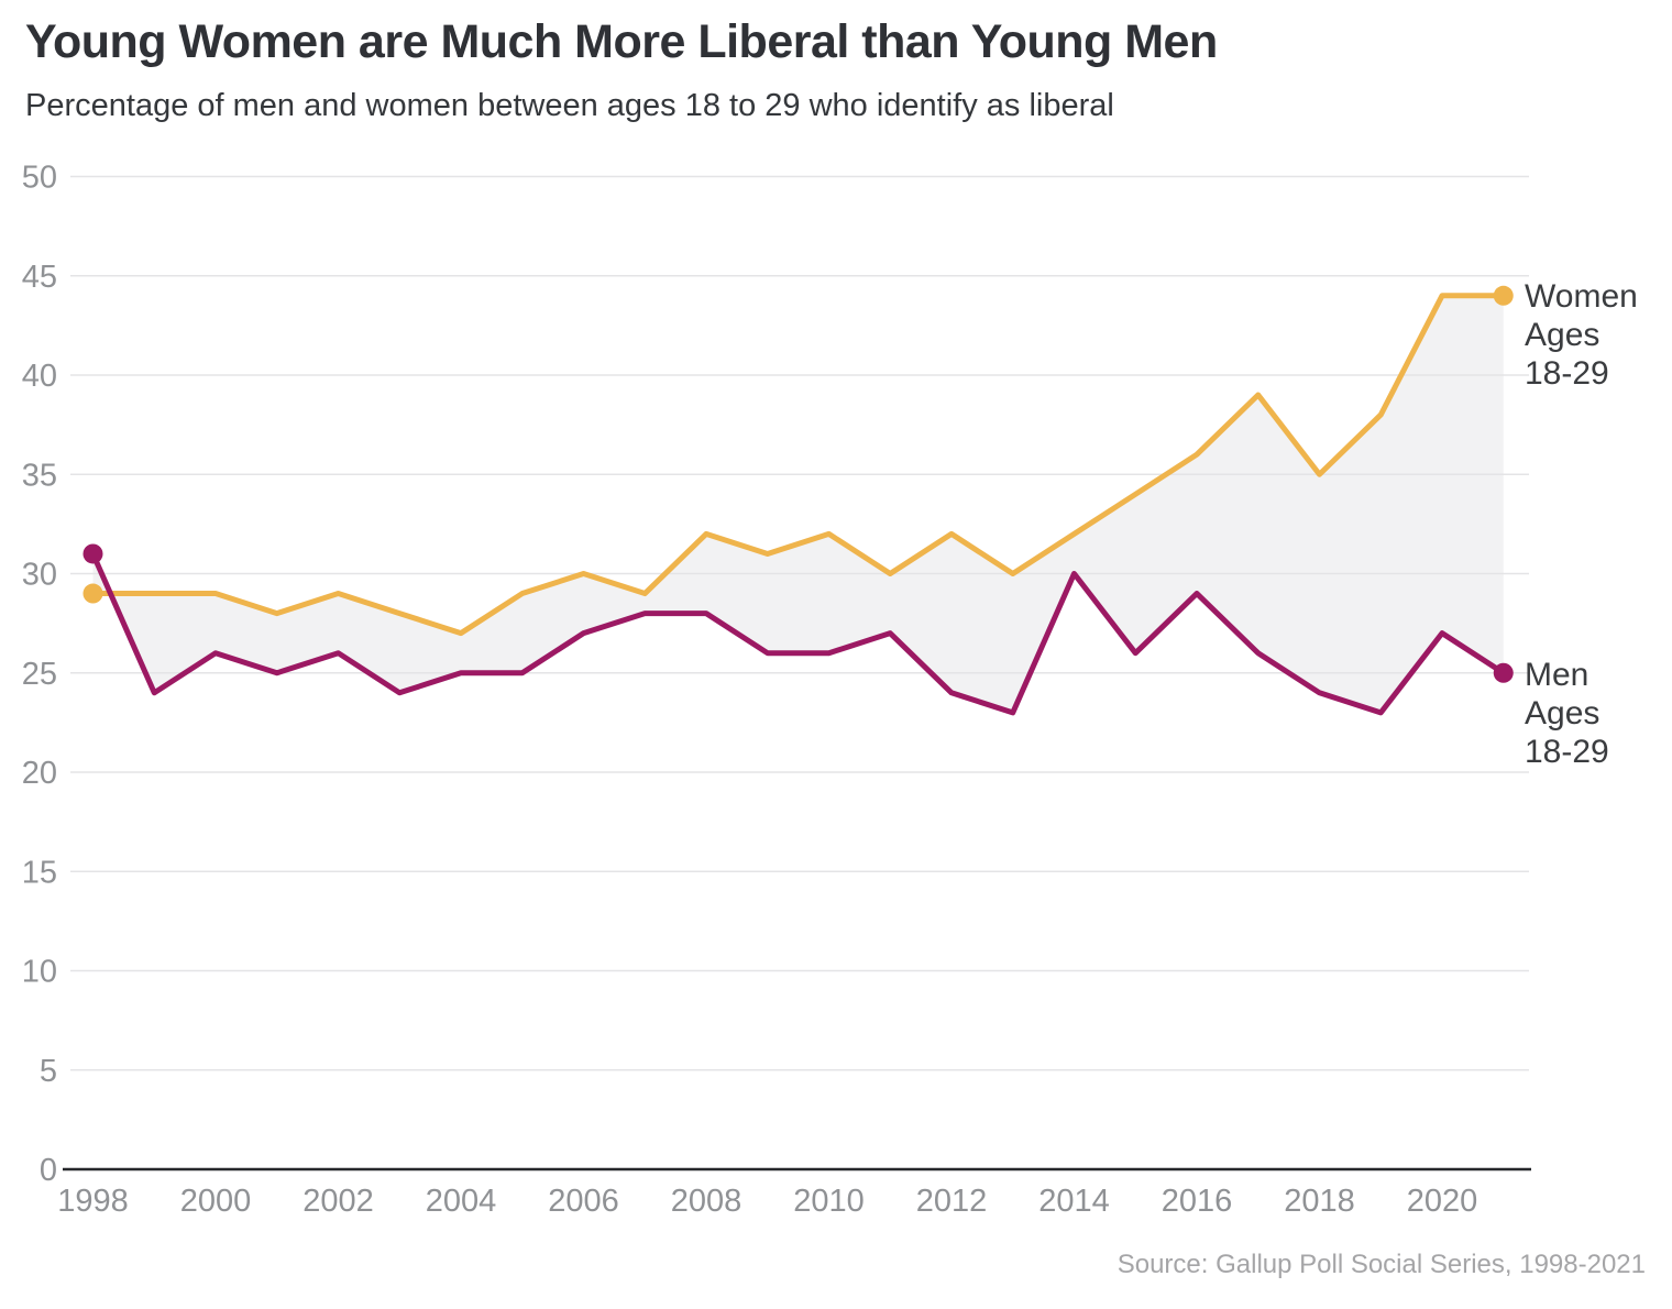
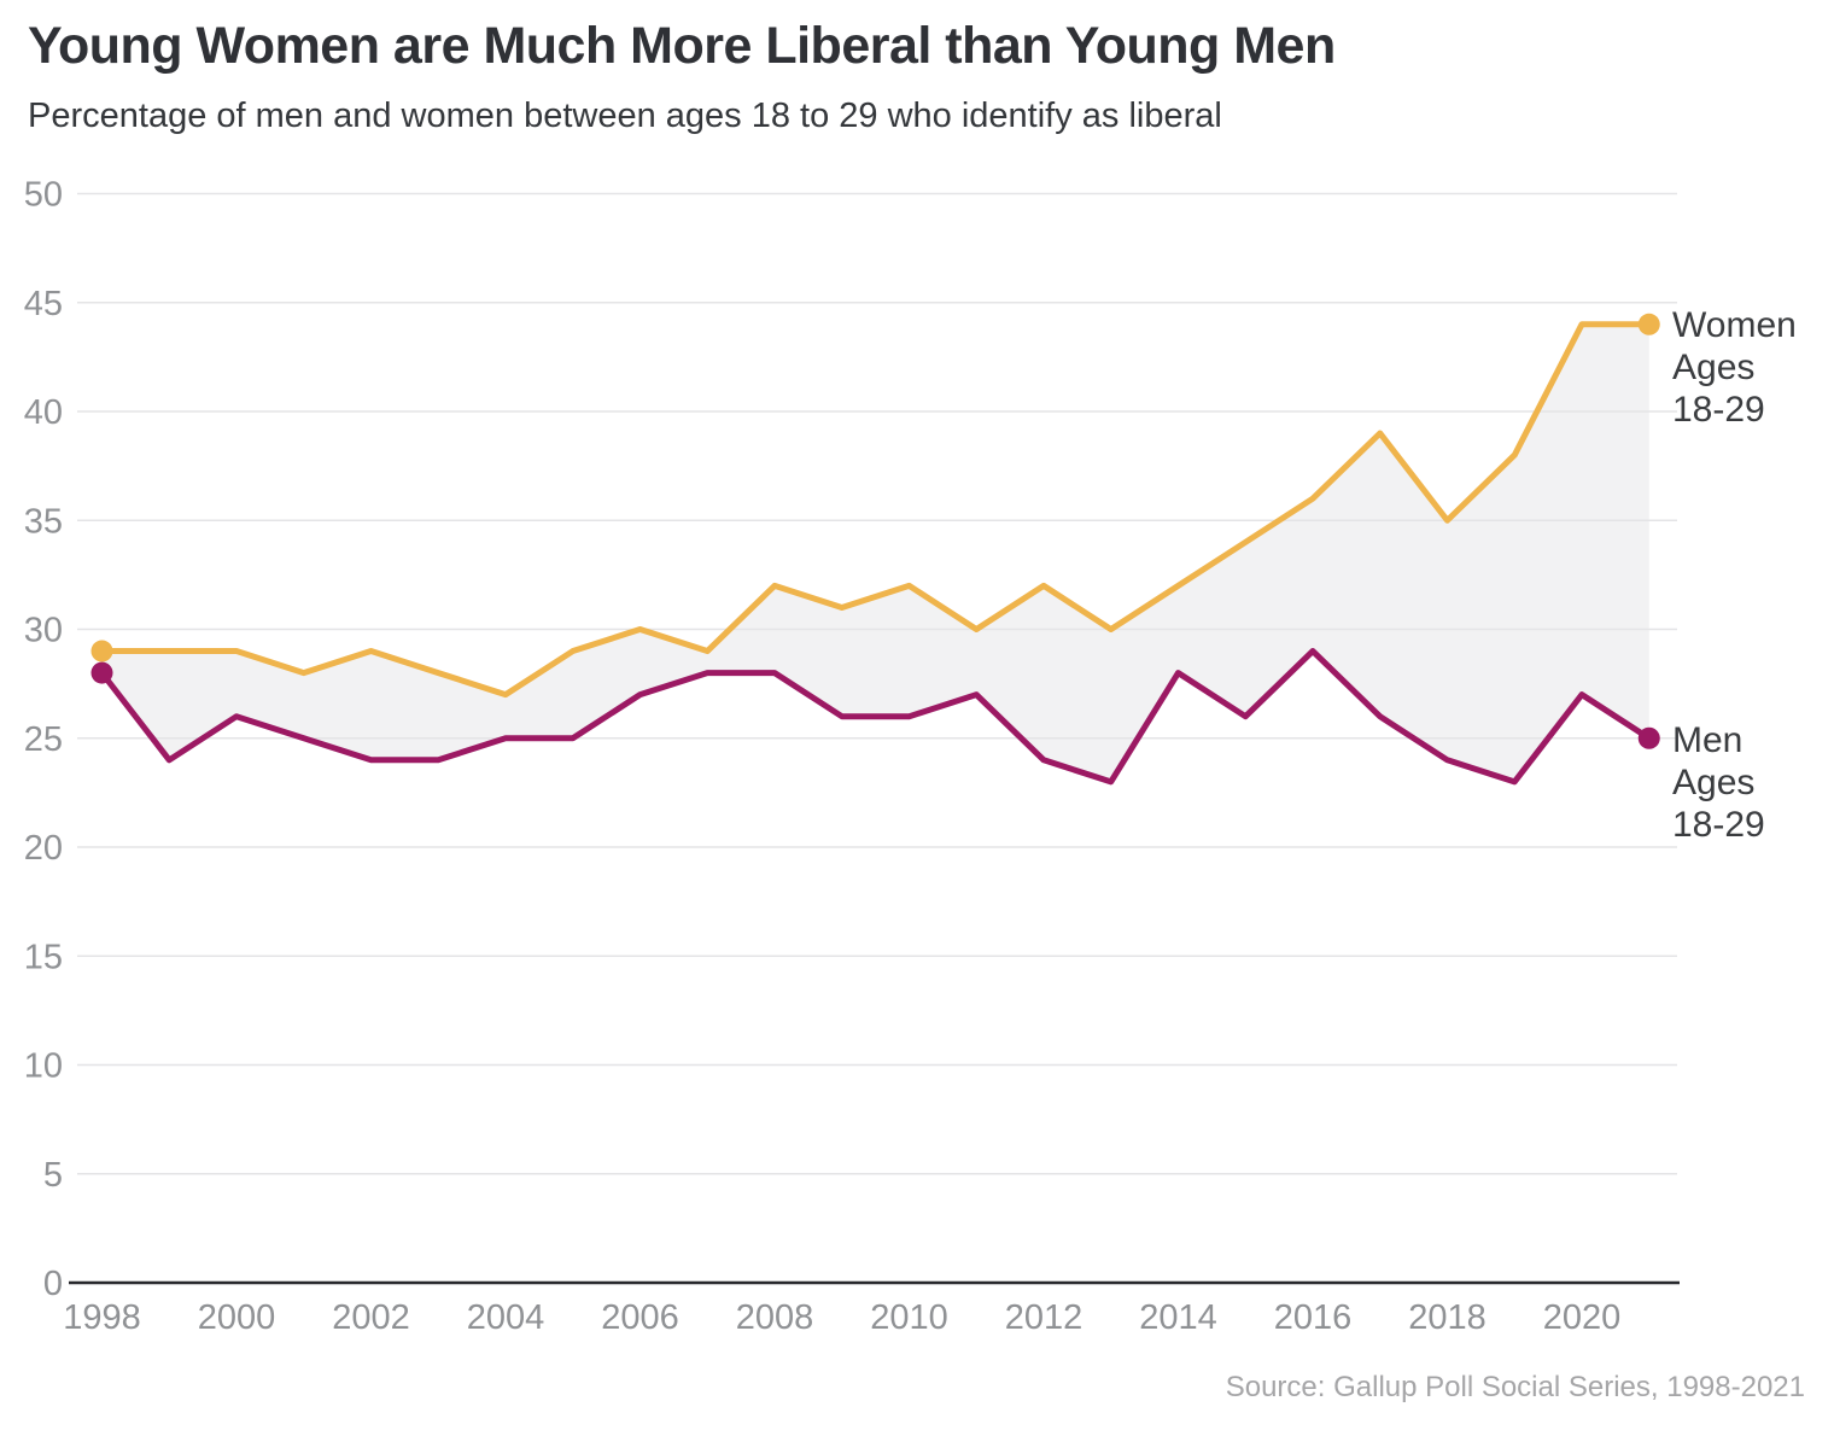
Men Ages 18-29/1998: 31 -> 28
Men Ages 18-29/2002: 26 -> 24
Men Ages 18-29/2014: 30 -> 28
